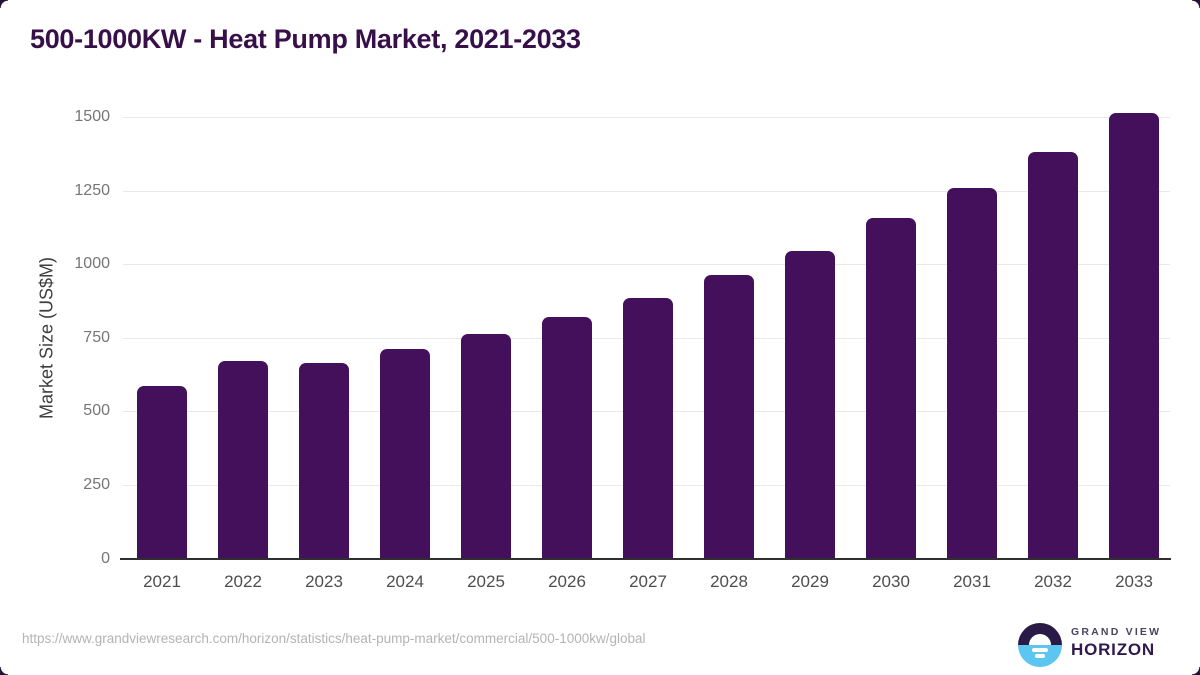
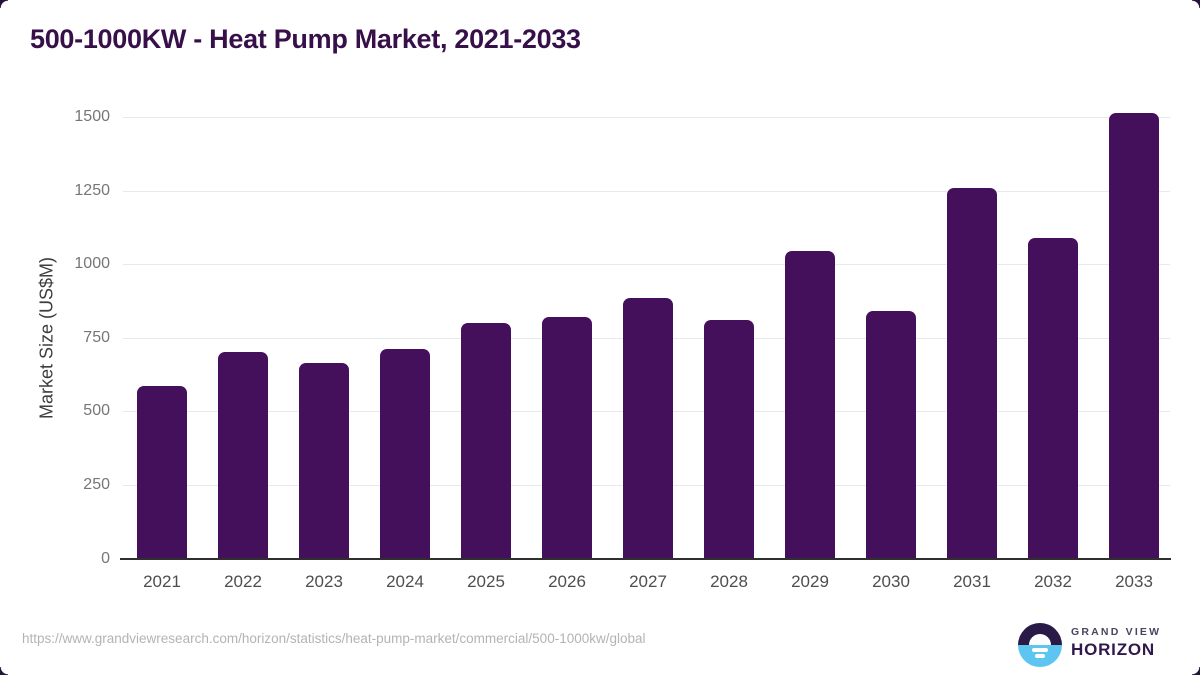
2022: 670 -> 700
2025: 760 -> 800
2028: 960 -> 810
2030: 1160 -> 840
2032: 1380 -> 1090
